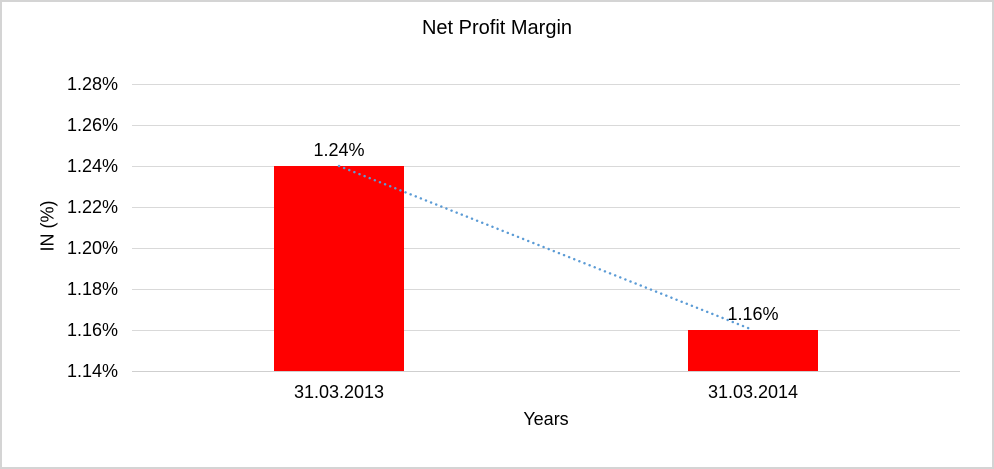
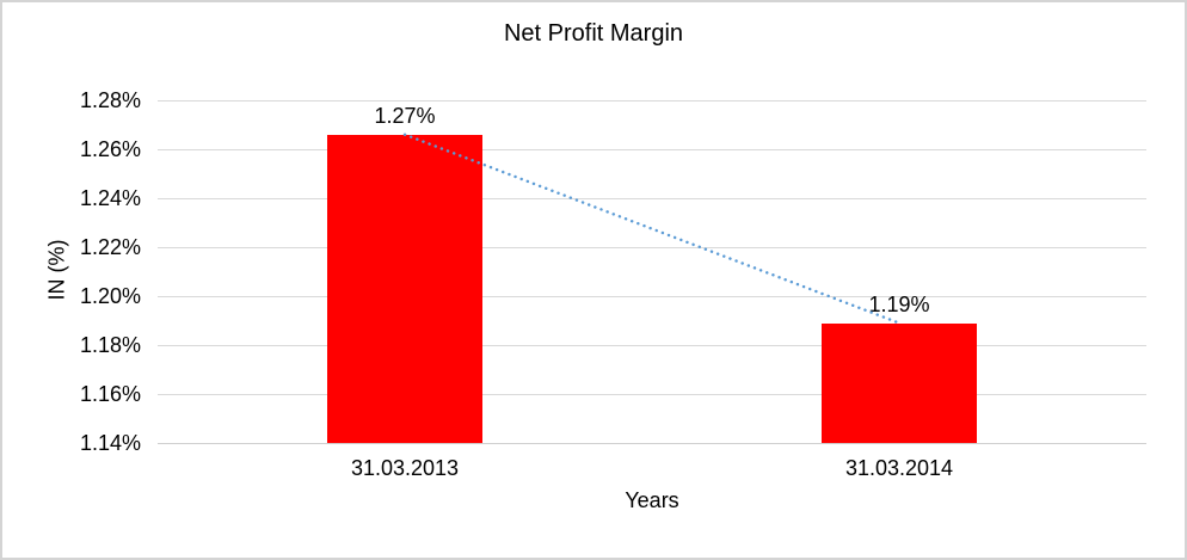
31.03.2013: 1.24% -> 1.27%
31.03.2014: 1.16% -> 1.19%
